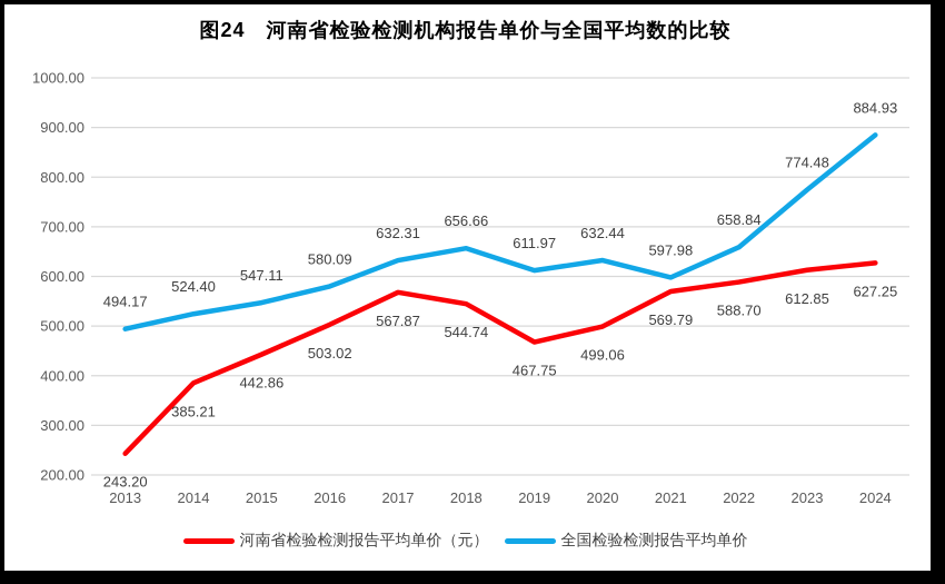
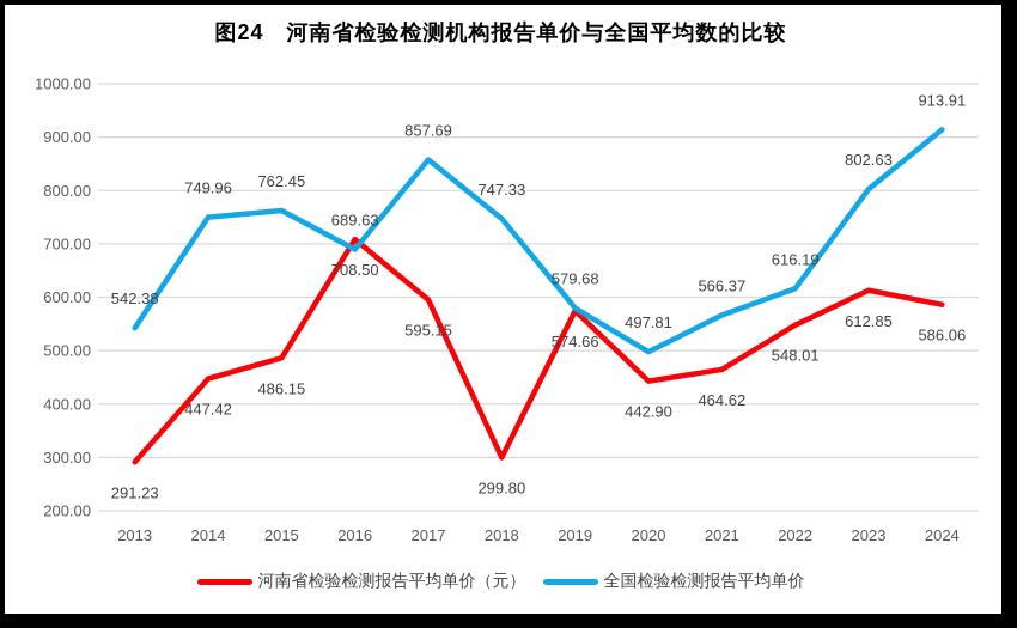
河南省检验检测报告平均单价（元）/2013: 243.20 -> 291.23
全国检验检测报告平均单价/2013: 494.17 -> 542.38
河南省检验检测报告平均单价（元）/2014: 385.21 -> 447.42
全国检验检测报告平均单价/2014: 524.40 -> 749.96
河南省检验检测报告平均单价（元）/2015: 442.86 -> 486.15
全国检验检测报告平均单价/2015: 547.11 -> 762.45
河南省检验检测报告平均单价（元）/2016: 503.02 -> 708.50
全国检验检测报告平均单价/2016: 580.09 -> 689.63
河南省检验检测报告平均单价（元）/2017: 567.87 -> 595.15
全国检验检测报告平均单价/2017: 632.31 -> 857.69
河南省检验检测报告平均单价（元）/2018: 544.74 -> 299.80
全国检验检测报告平均单价/2018: 656.66 -> 747.33
河南省检验检测报告平均单价（元）/2019: 467.75 -> 574.66
全国检验检测报告平均单价/2019: 611.97 -> 579.68
河南省检验检测报告平均单价（元）/2020: 499.06 -> 442.90
全国检验检测报告平均单价/2020: 632.44 -> 497.81
河南省检验检测报告平均单价（元）/2021: 569.79 -> 464.62
全国检验检测报告平均单价/2021: 597.98 -> 566.37
河南省检验检测报告平均单价（元）/2022: 588.70 -> 548.01
全国检验检测报告平均单价/2022: 658.84 -> 616.19
全国检验检测报告平均单价/2023: 774.48 -> 802.63
河南省检验检测报告平均单价（元）/2024: 627.25 -> 586.06
全国检验检测报告平均单价/2024: 884.93 -> 913.91
